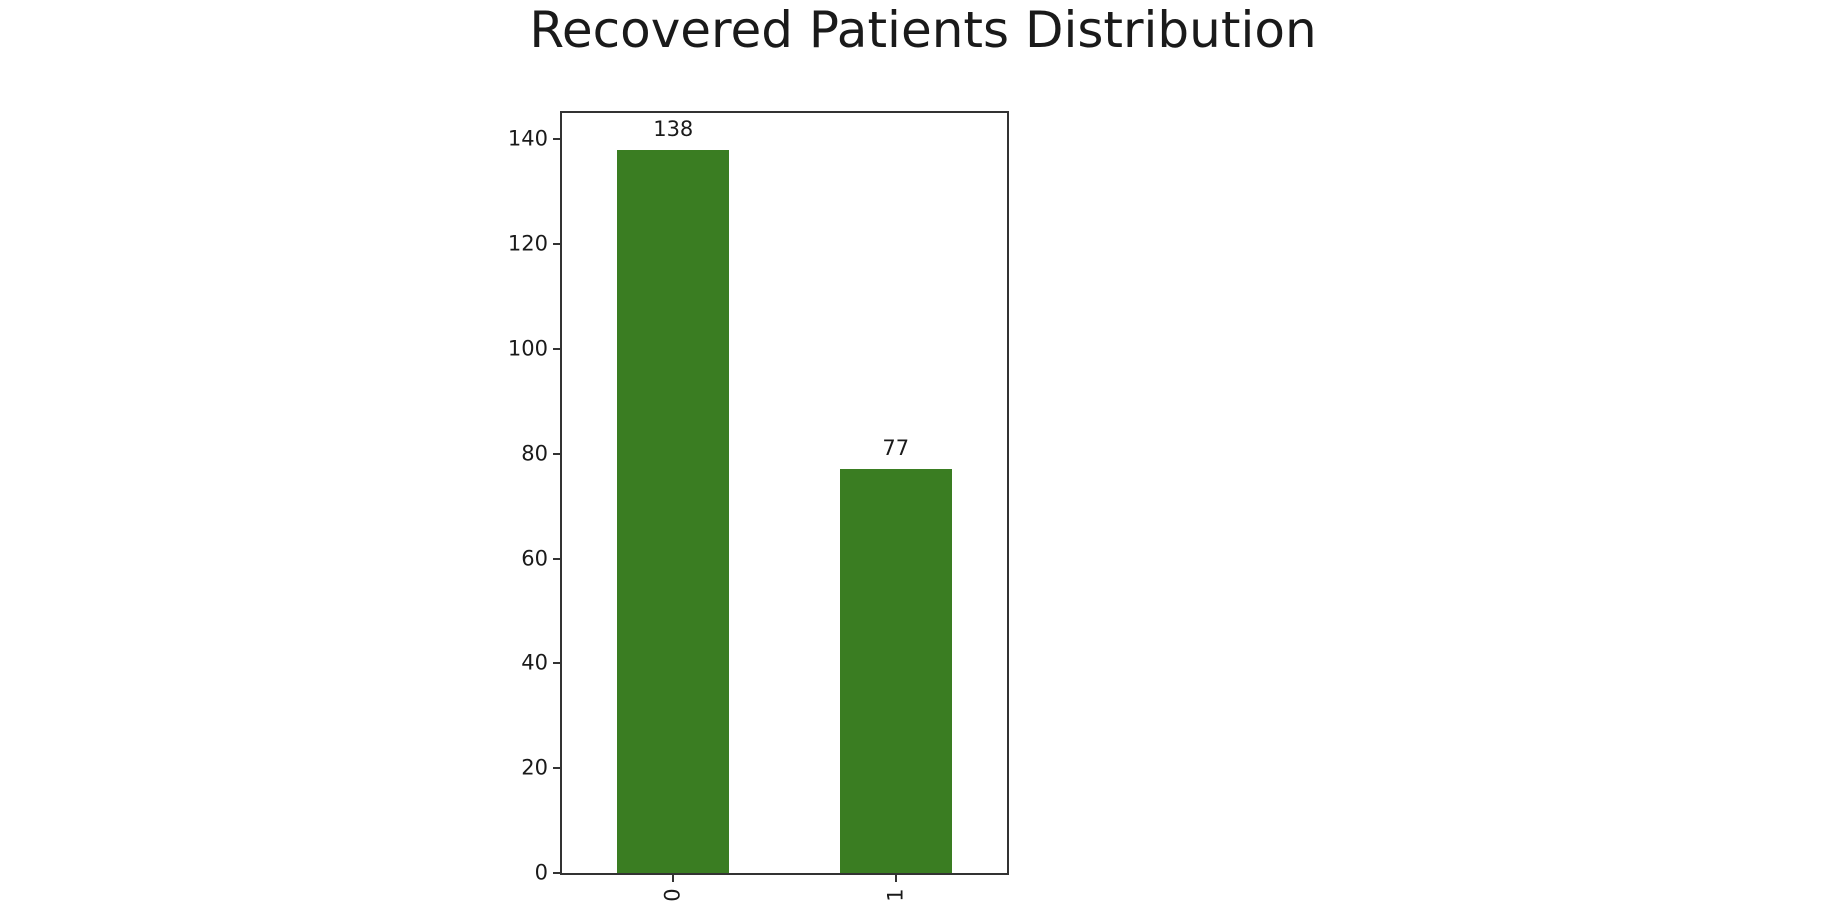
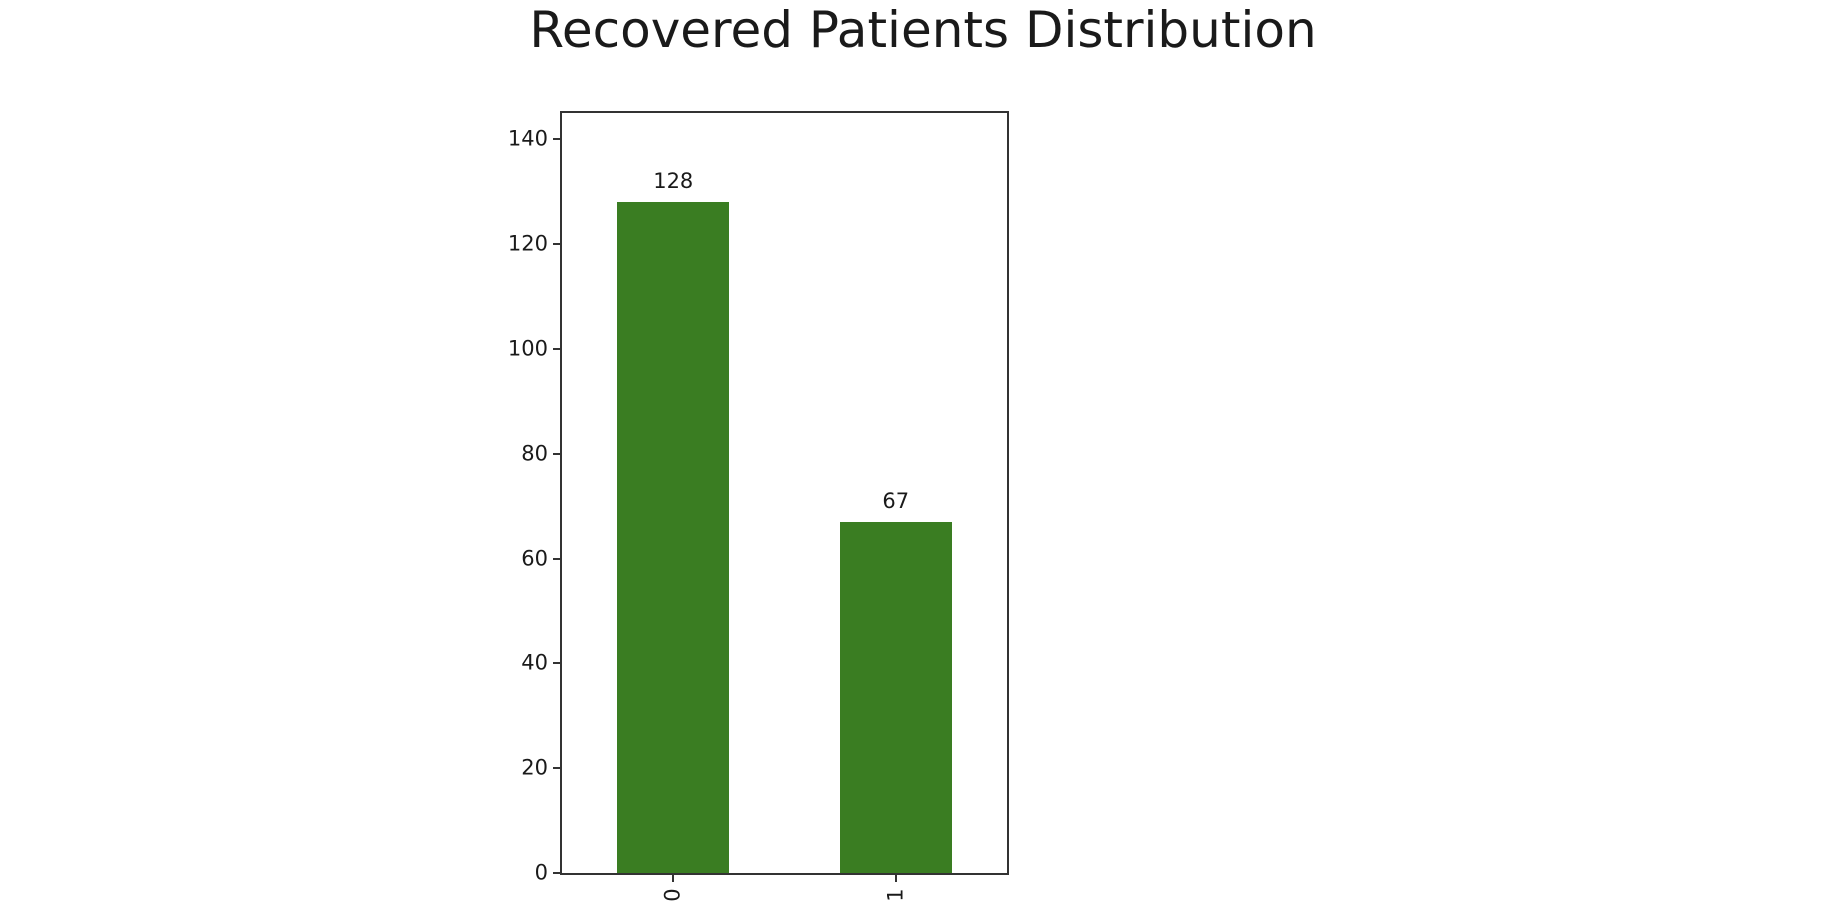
0: 138 -> 128
1: 77 -> 67
